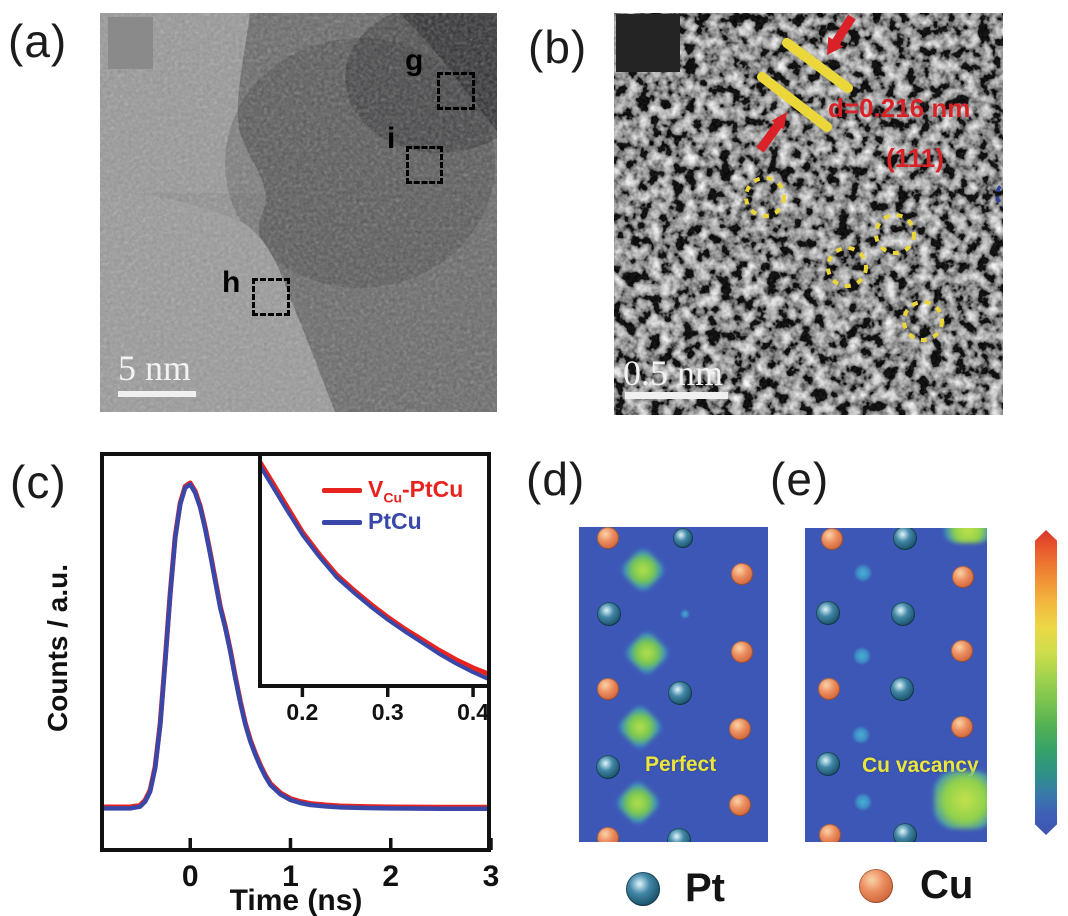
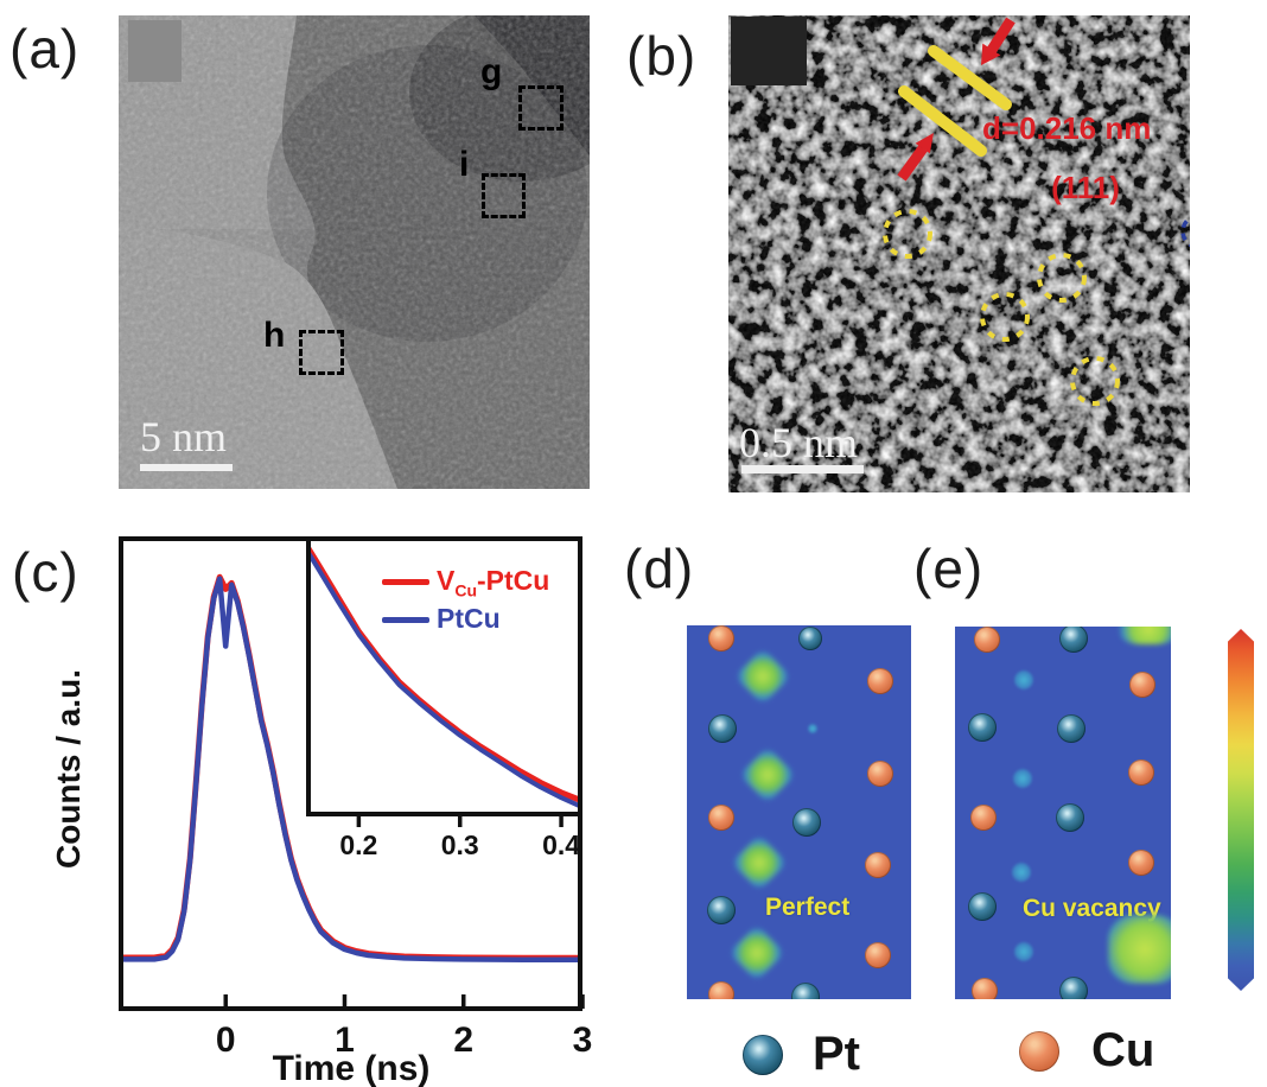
VCu-PtCu/0: 1.00 -> 0.96
PtCu/0: 1.00 -> 0.82
